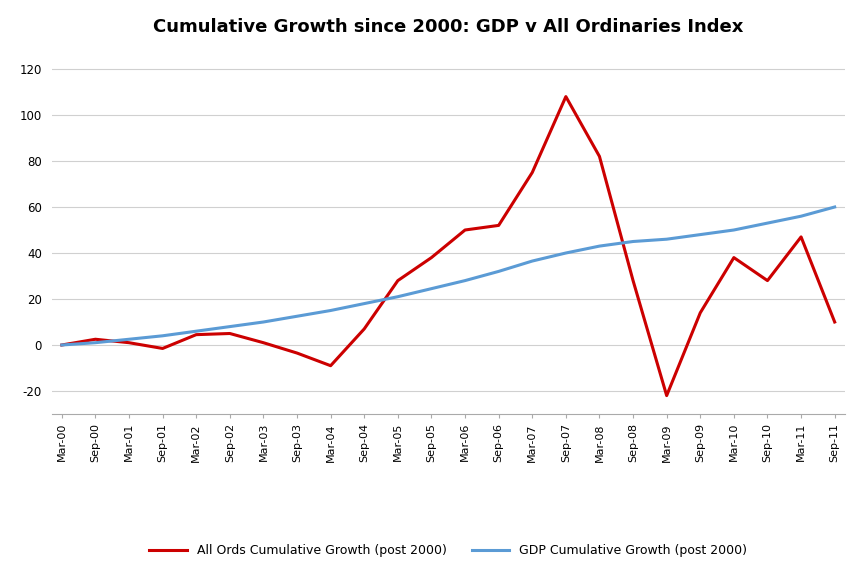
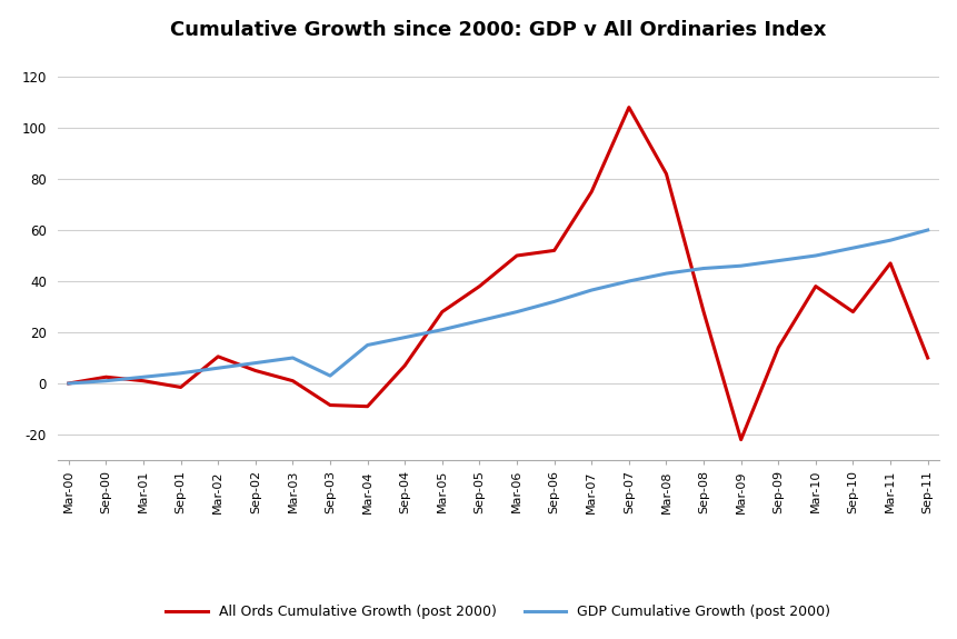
All Ords Cumulative Growth (post 2000)/Mar-02: 4.5 -> 10.5
All Ords Cumulative Growth (post 2000)/Sep-03: -3.5 -> -8.5
GDP Cumulative Growth (post 2000)/Sep-03: 12.5 -> 3.0
